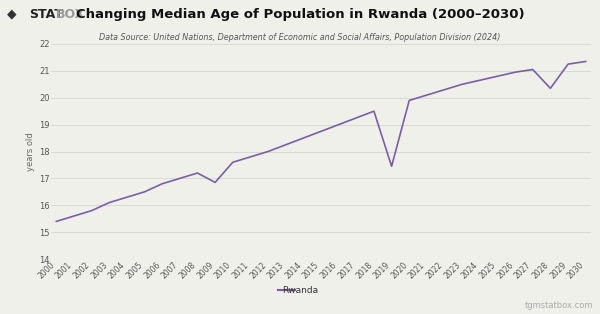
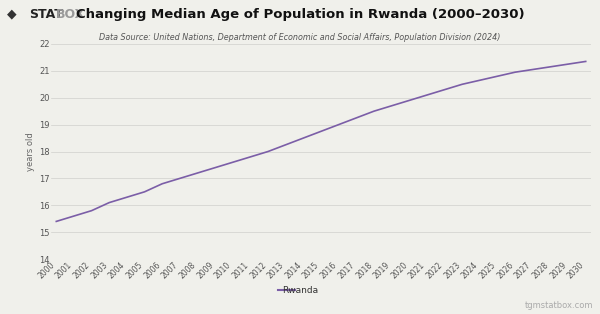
2009: 16.85 -> 17.40
2019: 17.45 -> 19.70
2028: 20.35 -> 21.15
